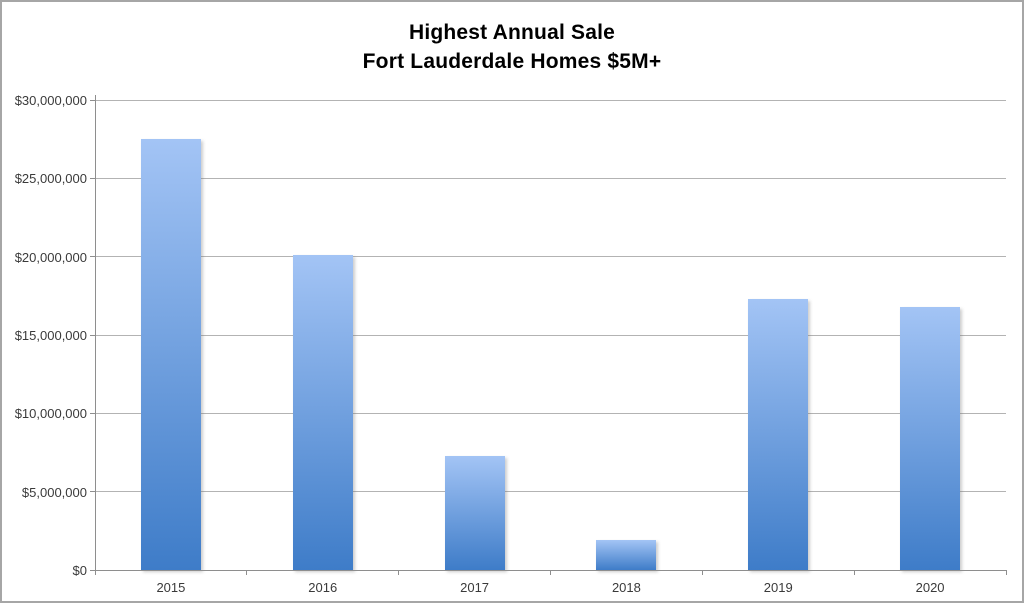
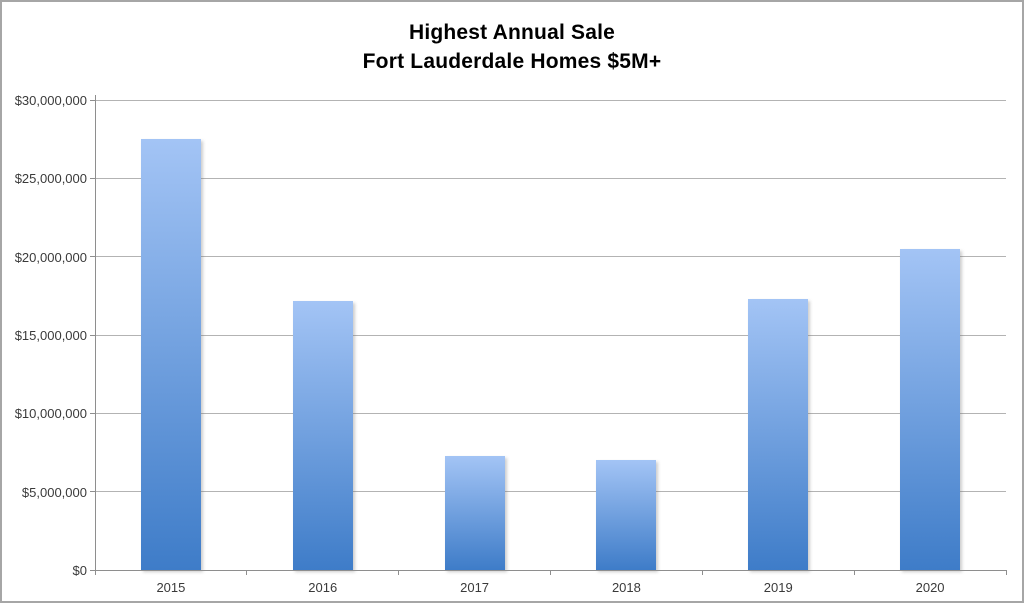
2016: $20100000 -> $17200000
2018: $1900000 -> $7000000
2020: $16800000 -> $20500000
